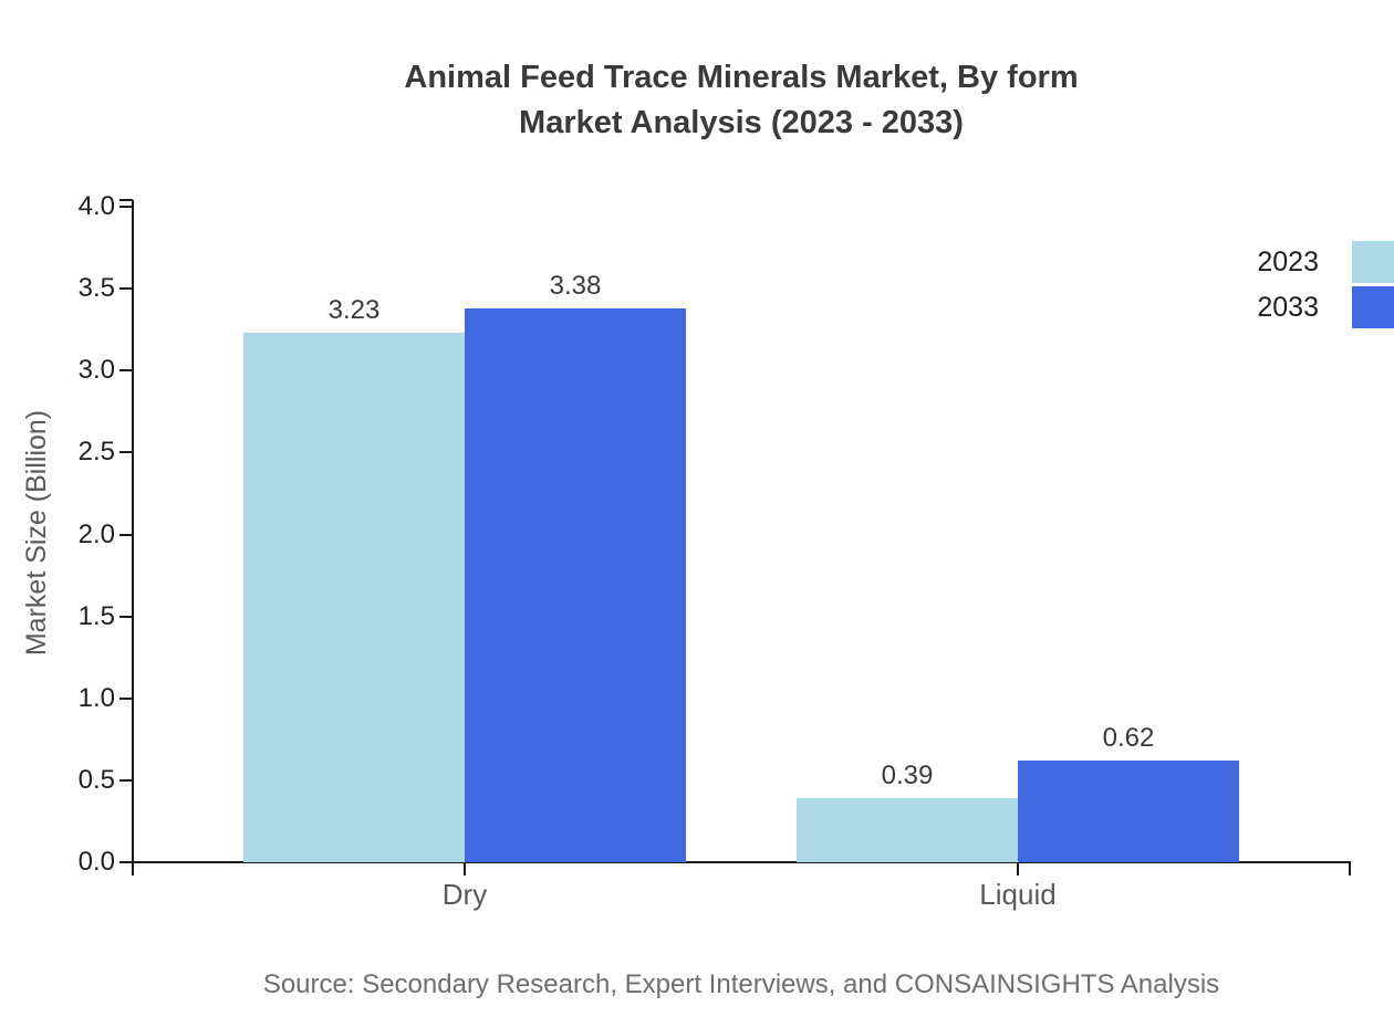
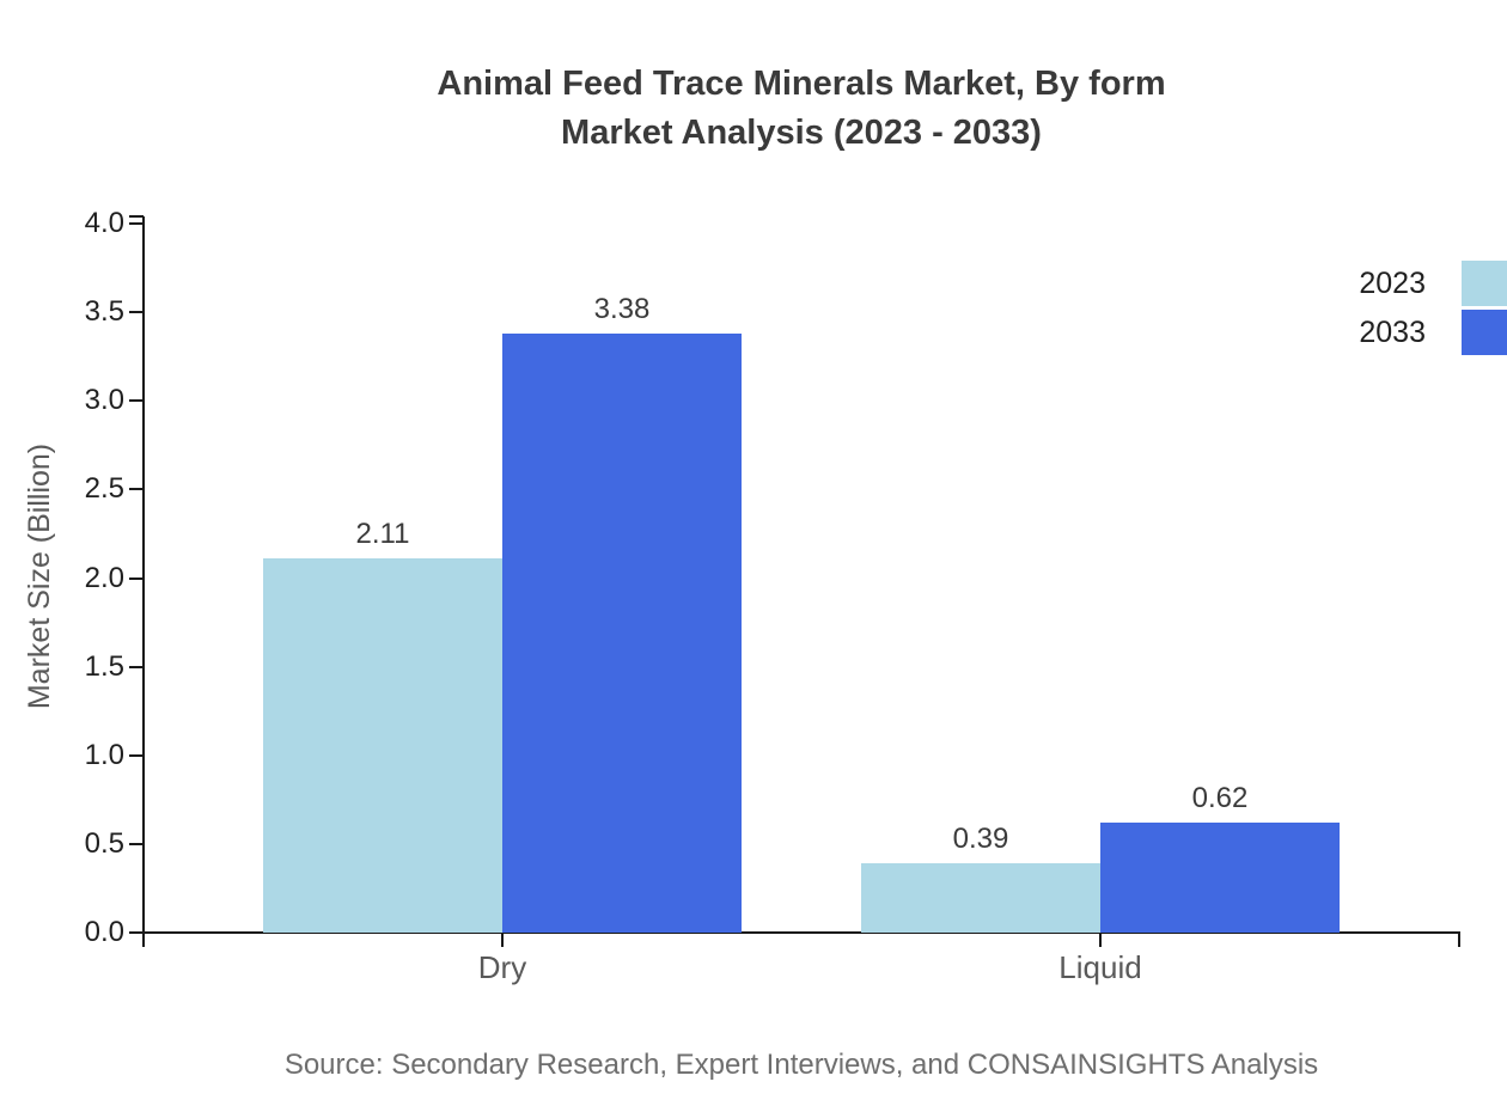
2023/Dry: 3.23 -> 2.11
